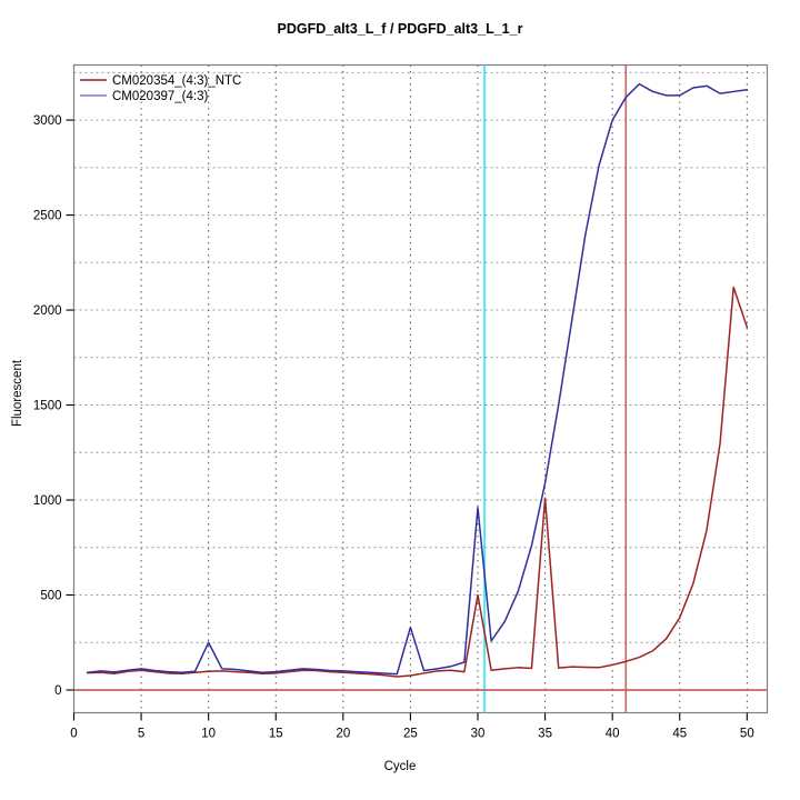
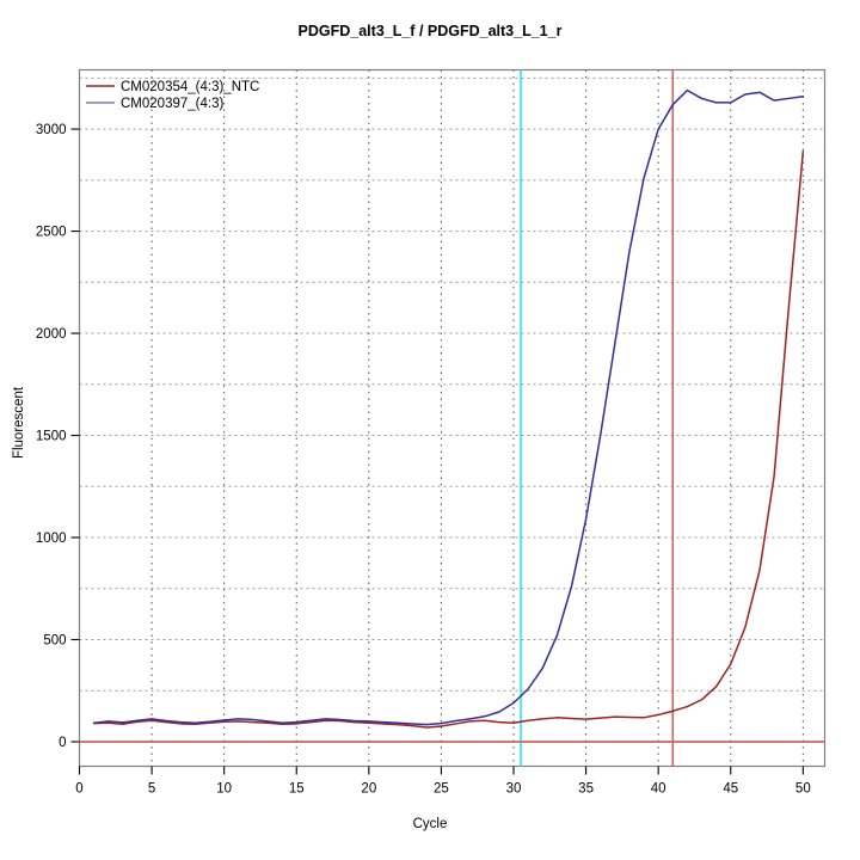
CM020397_(4:3)/10: 250 -> 110
CM020397_(4:3)/25: 330 -> 90
CM020354_(4:3)_NTC/30: 500 -> 90
CM020397_(4:3)/30: 960 -> 190
CM020354_(4:3)_NTC/35: 1010 -> 110
CM020354_(4:3)_NTC/50: 1910 -> 2890
